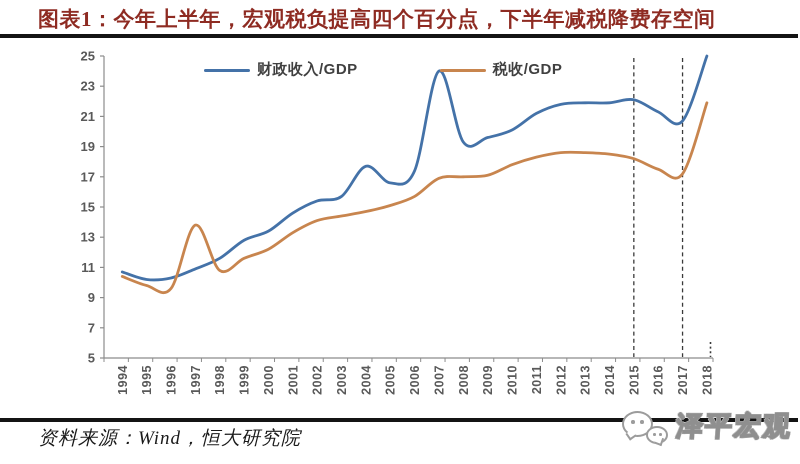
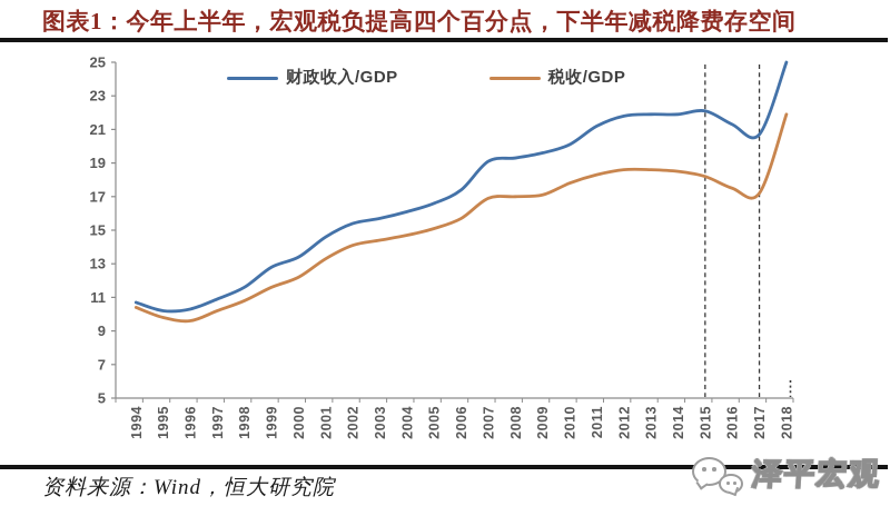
税收/GDP/1997: 13.8 -> 10.2
财政收入/GDP/2004: 17.7 -> 16.1
财政收入/GDP/2007: 24.0 -> 19.1
